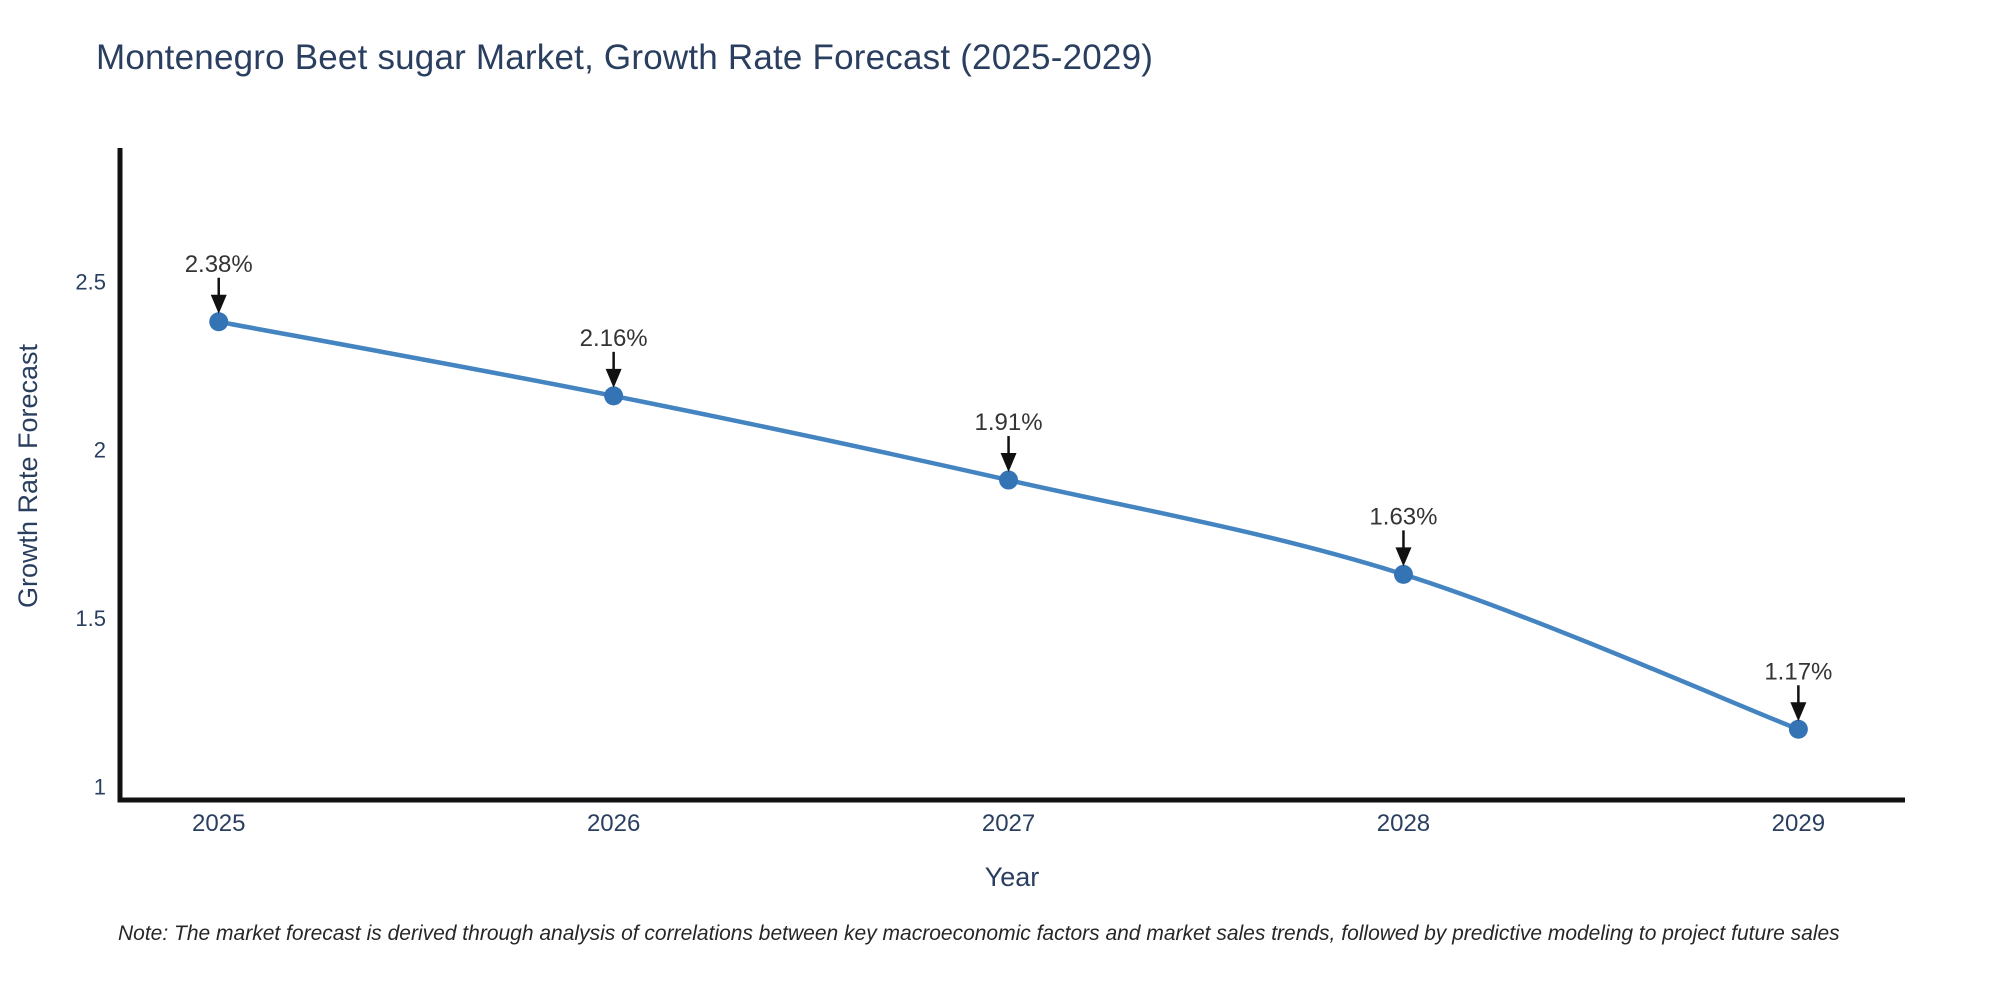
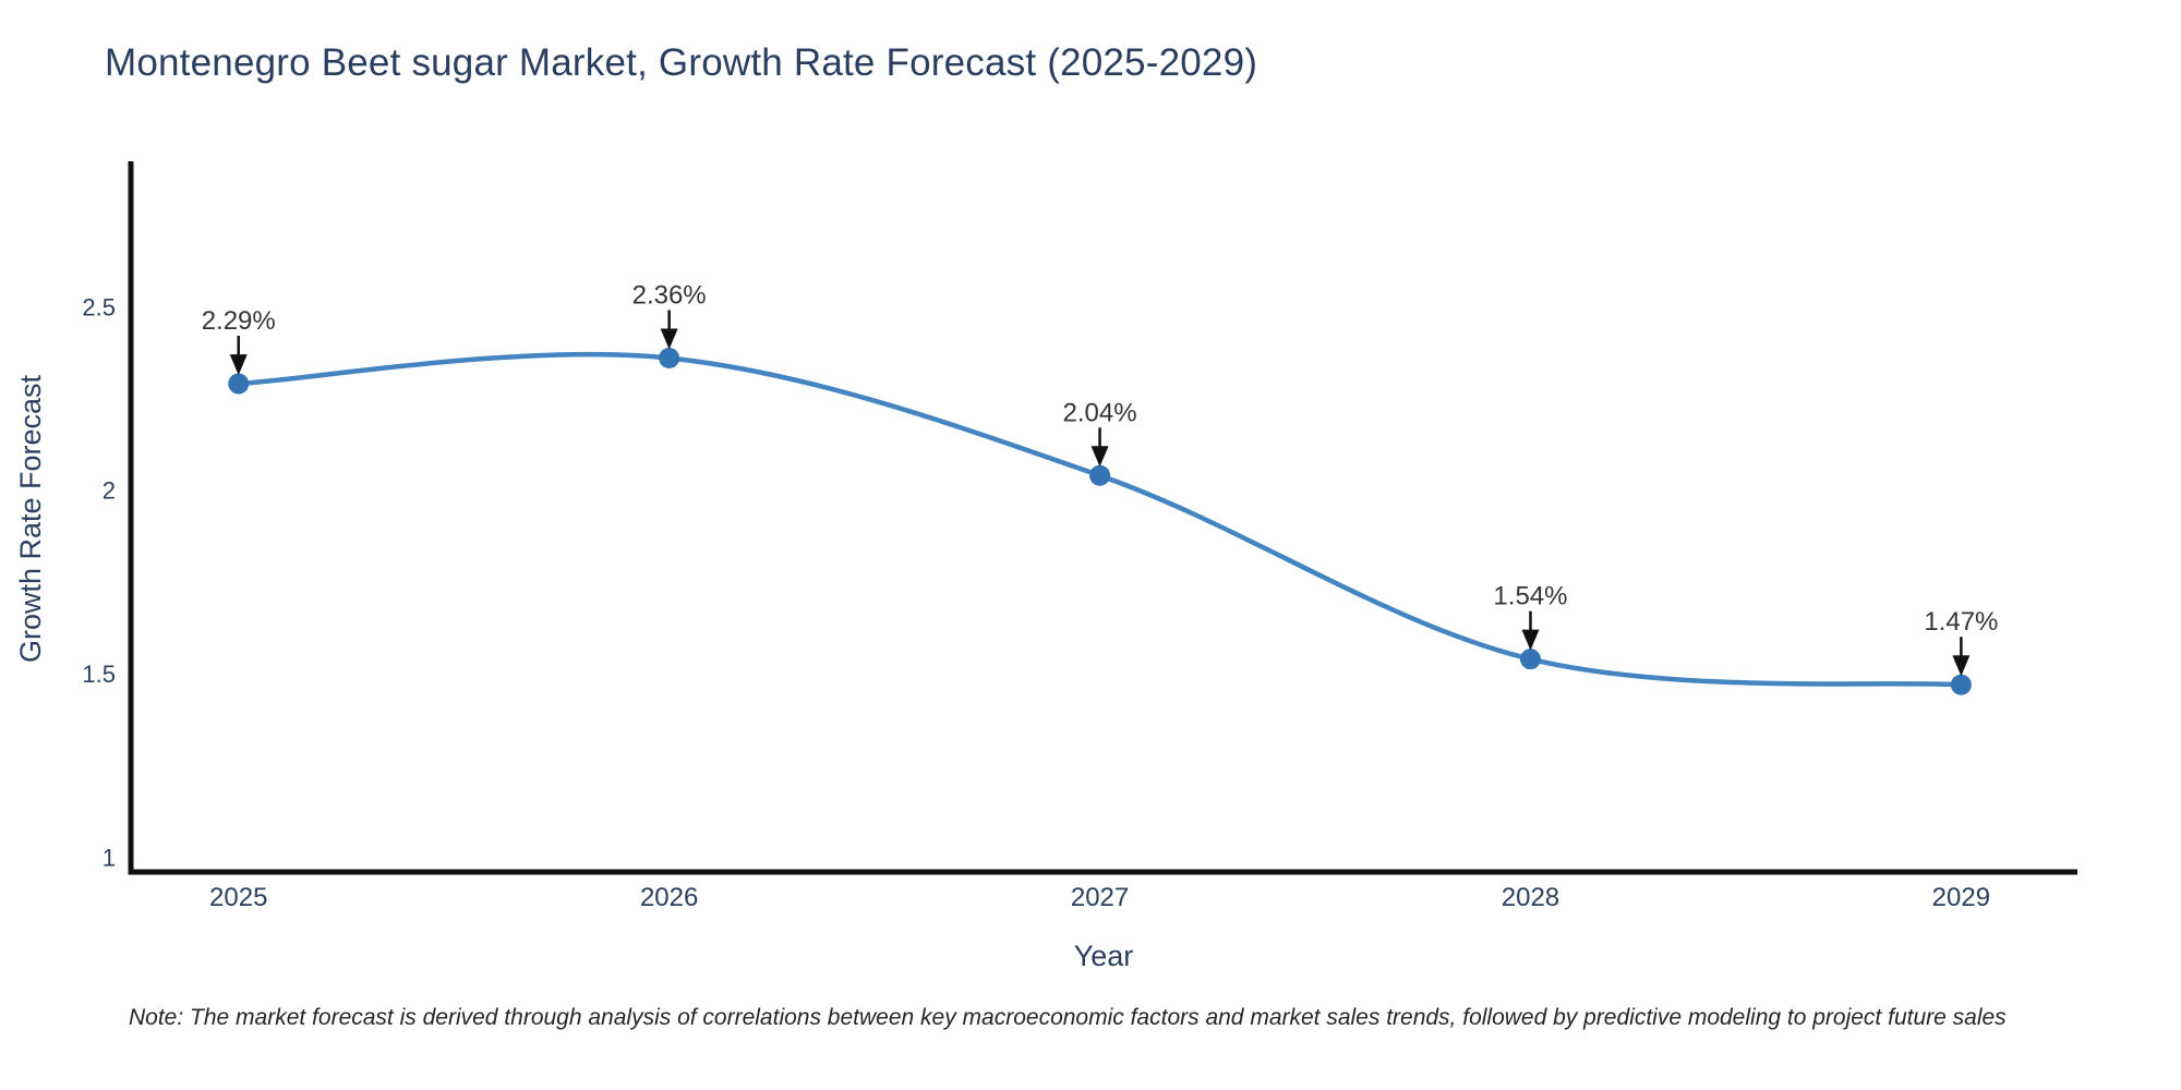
2025: 2.38% -> 2.29%
2026: 2.16% -> 2.36%
2027: 1.91% -> 2.04%
2028: 1.63% -> 1.54%
2029: 1.17% -> 1.47%
